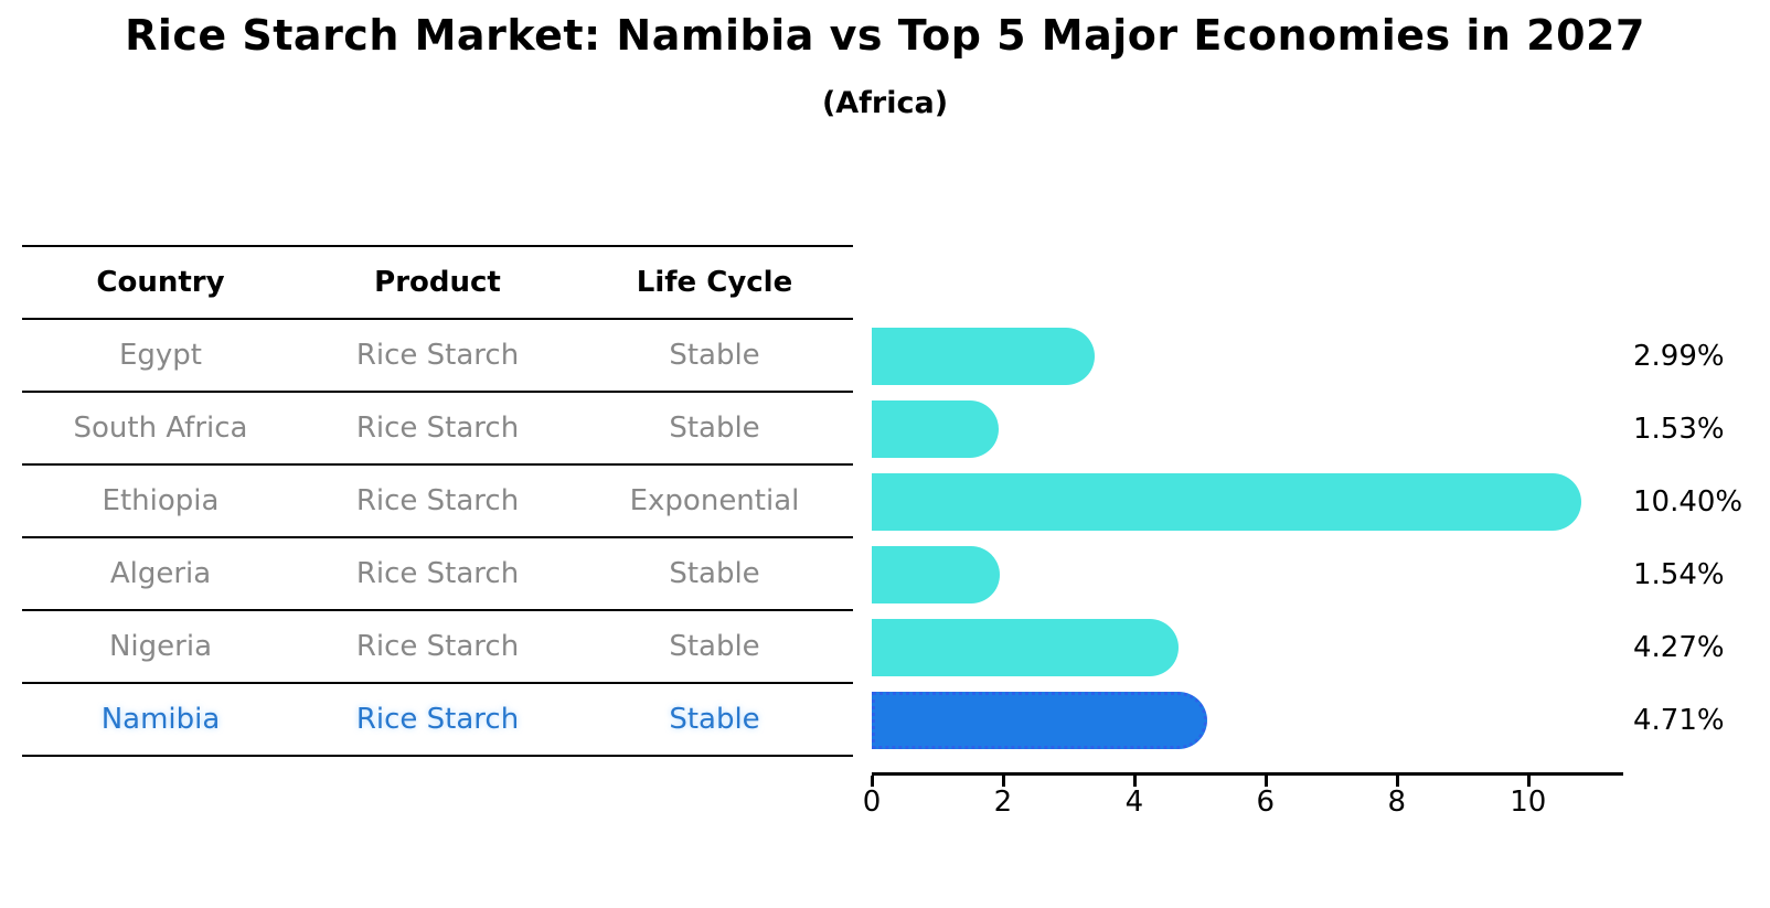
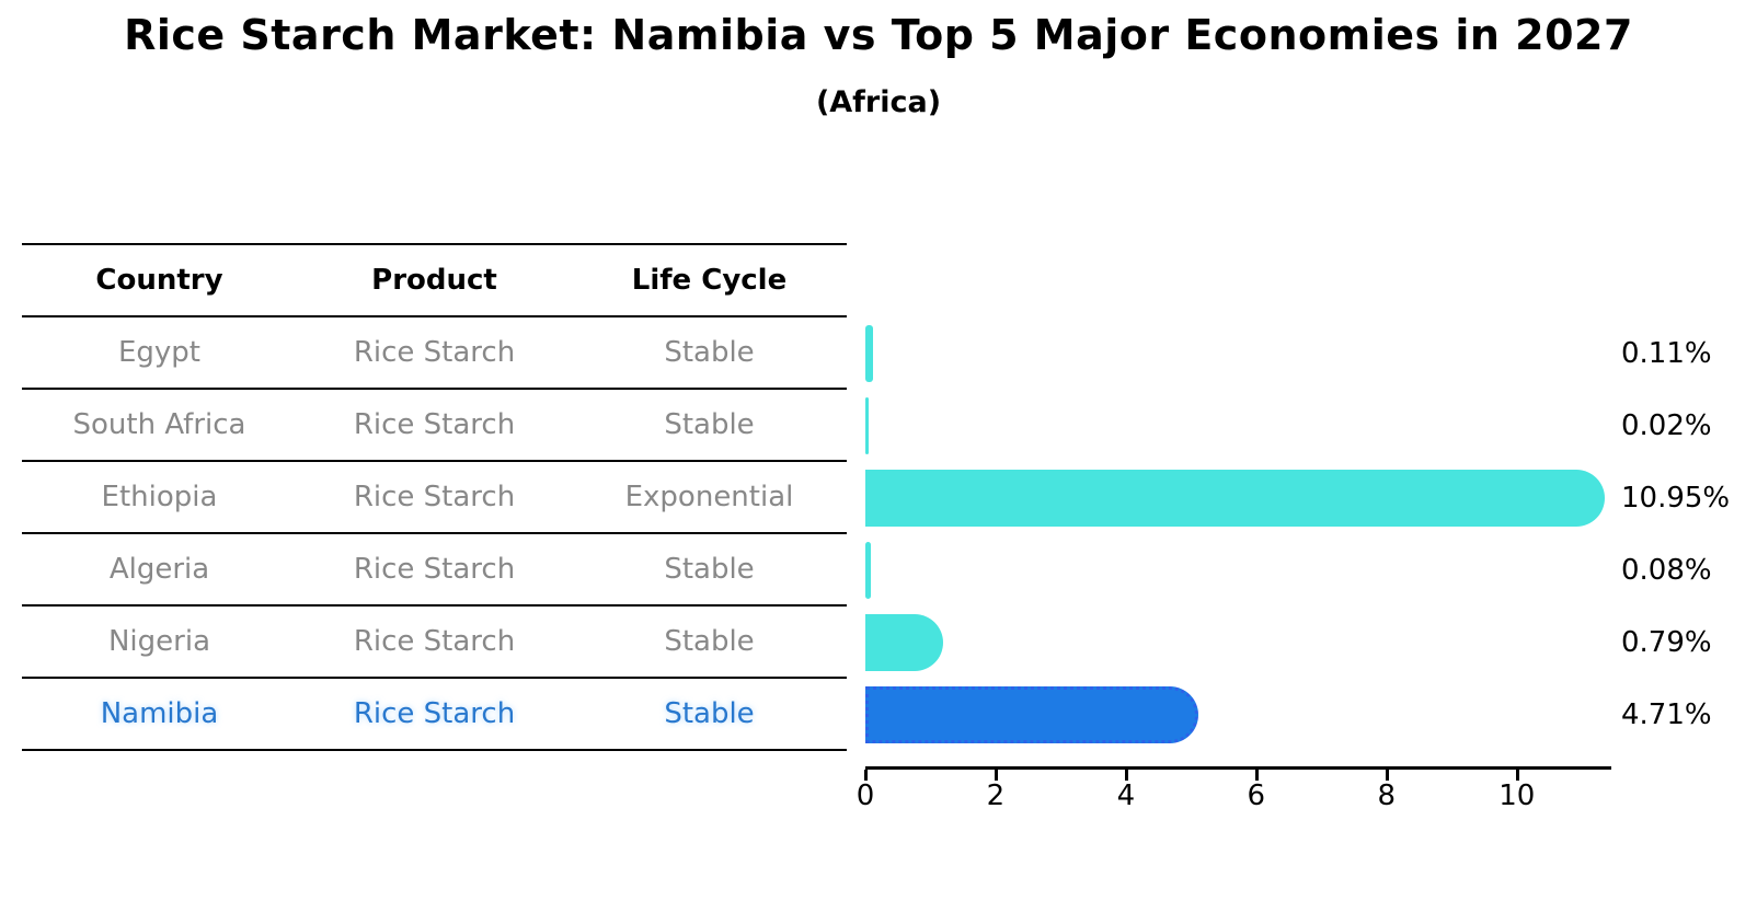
Egypt: 2.99% -> 0.11%
South Africa: 1.53% -> 0.02%
Ethiopia: 10.40% -> 10.95%
Algeria: 1.54% -> 0.08%
Nigeria: 4.27% -> 0.79%
